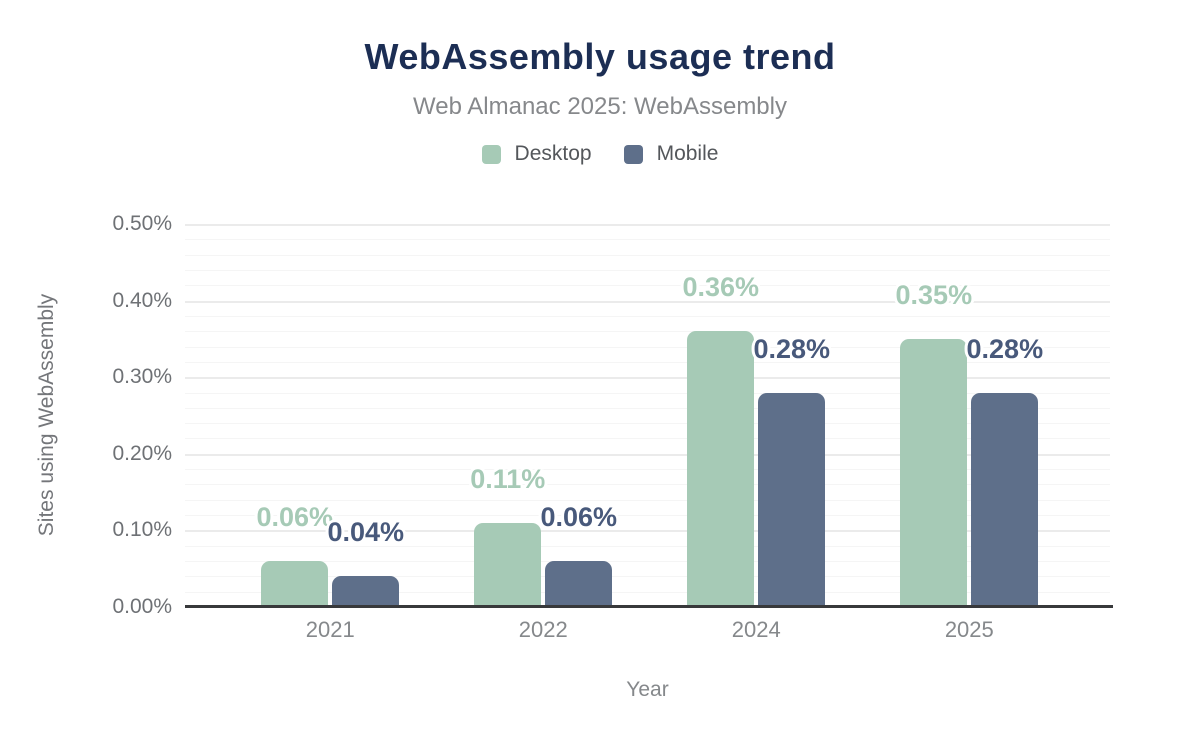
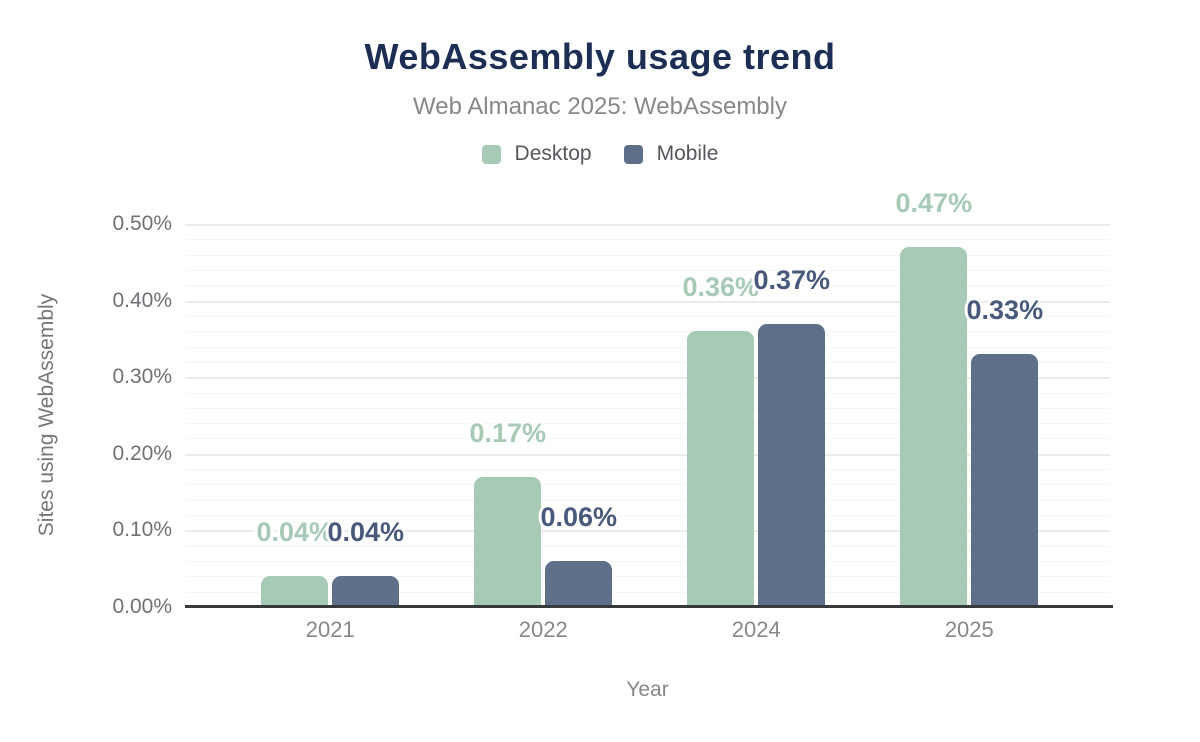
Desktop/2021: 0.06% -> 0.04%
Desktop/2022: 0.11% -> 0.17%
Mobile/2024: 0.28% -> 0.37%
Desktop/2025: 0.35% -> 0.47%
Mobile/2025: 0.28% -> 0.33%
